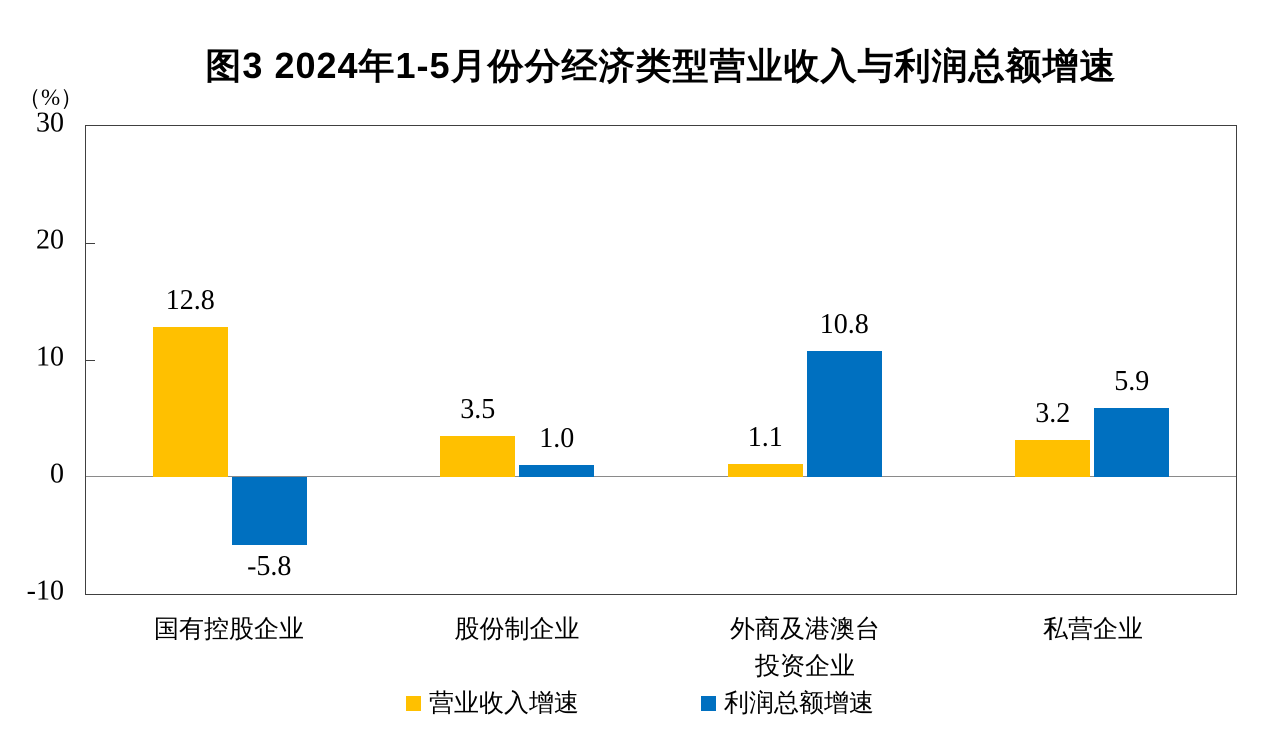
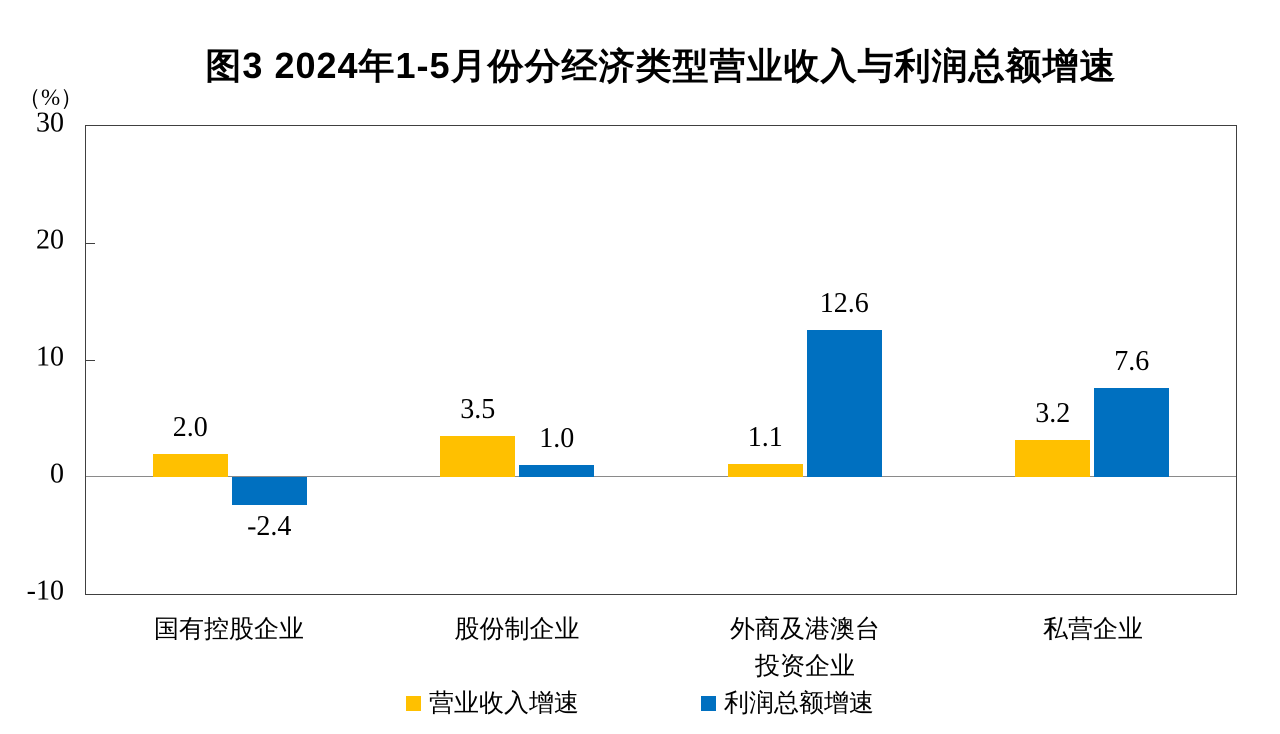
营业收入增速/国有控股企业: 12.8 -> 2.0
利润总额增速/国有控股企业: -5.8 -> -2.4
利润总额增速/外商及港澳台 投资企业: 10.8 -> 12.6
利润总额增速/私营企业: 5.9 -> 7.6
